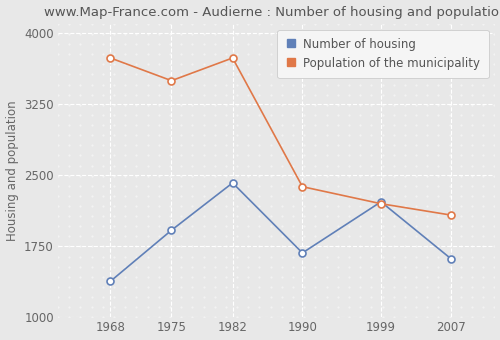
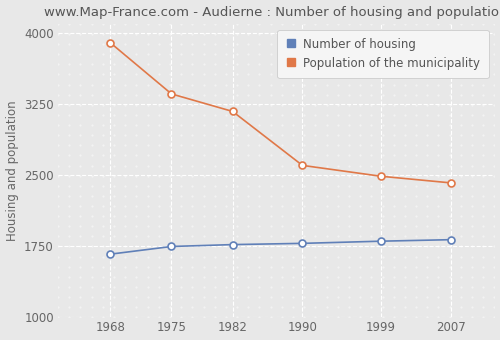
Number of housing/1968: 1380 -> 1670
Population of the municipality/1968: 3740 -> 3900
Number of housing/1975: 1920 -> 1750
Population of the municipality/1975: 3500 -> 3360
Number of housing/1982: 2420 -> 1770
Population of the municipality/1982: 3740 -> 3180
Number of housing/1990: 1680 -> 1780
Population of the municipality/1990: 2380 -> 2600
Number of housing/1999: 2220 -> 1800
Population of the municipality/1999: 2200 -> 2490
Number of housing/2007: 1620 -> 1820
Population of the municipality/2007: 2080 -> 2420
